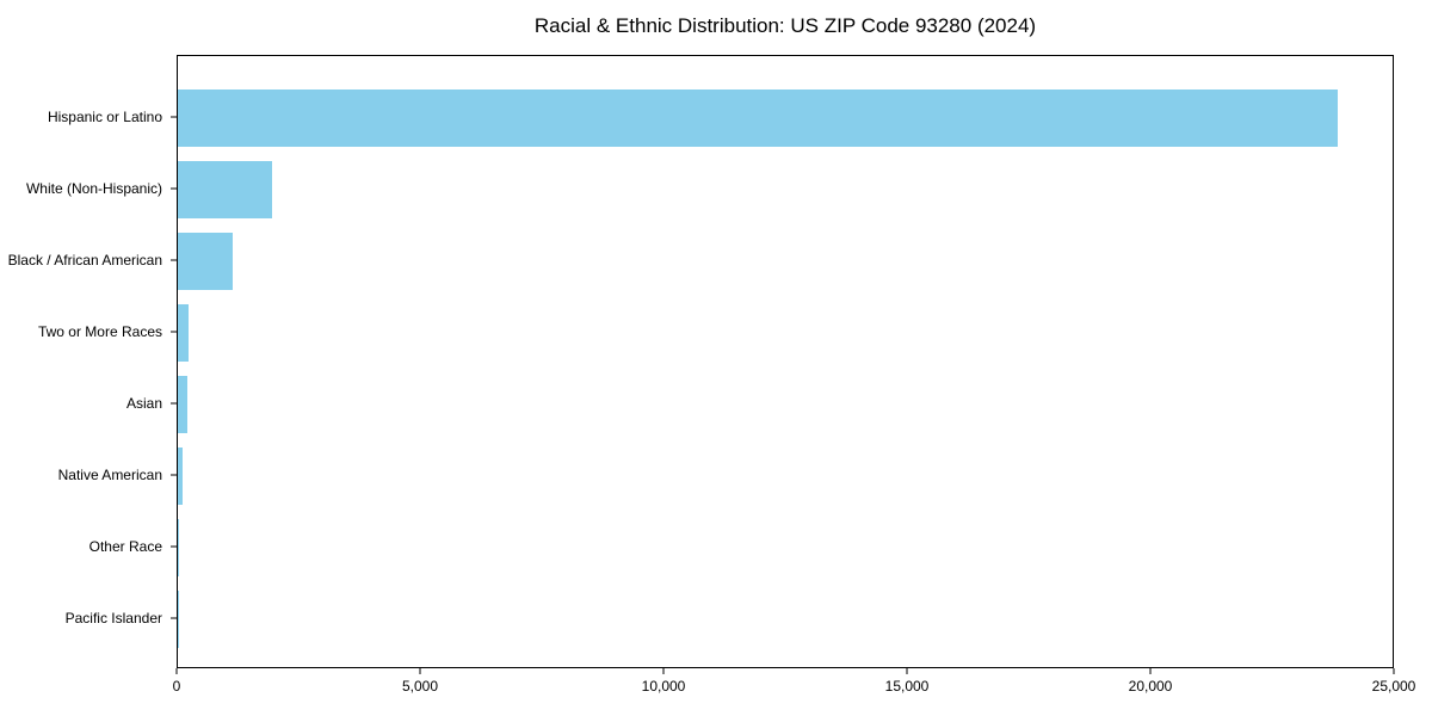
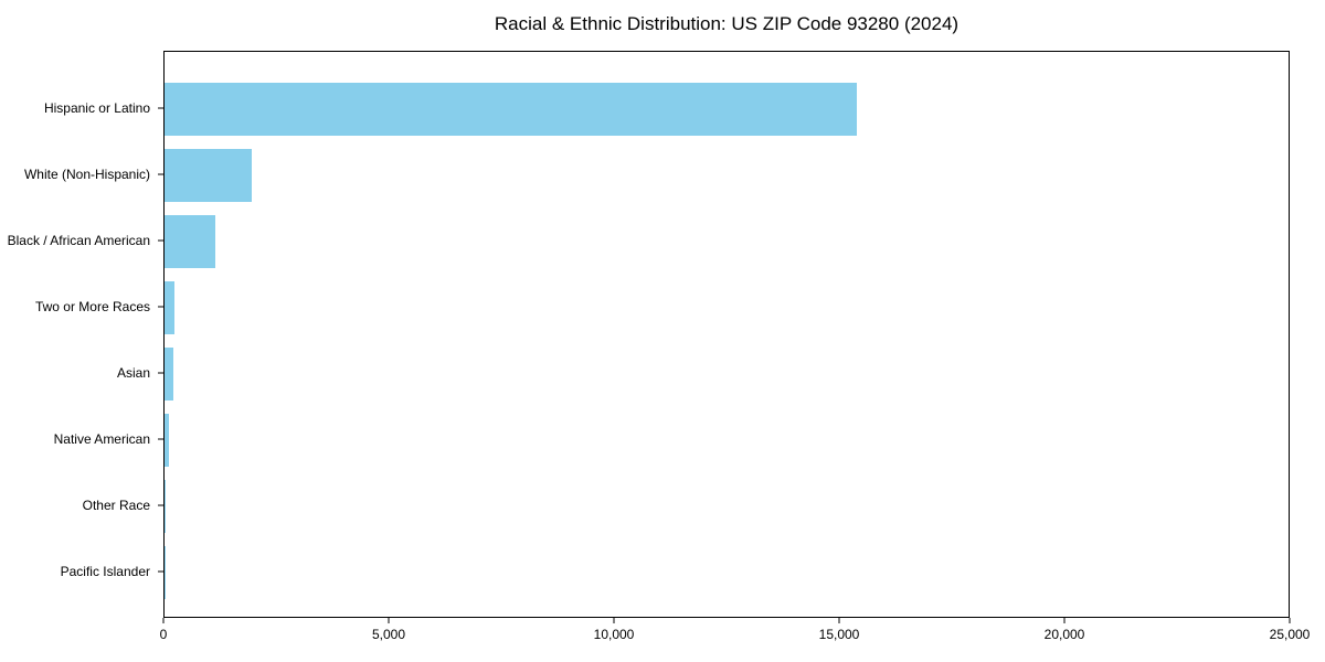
Hispanic or Latino: 23900 -> 15400
